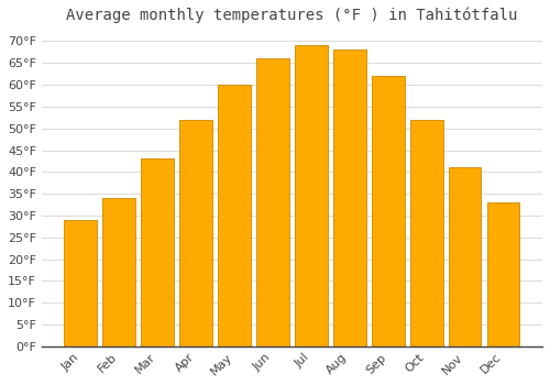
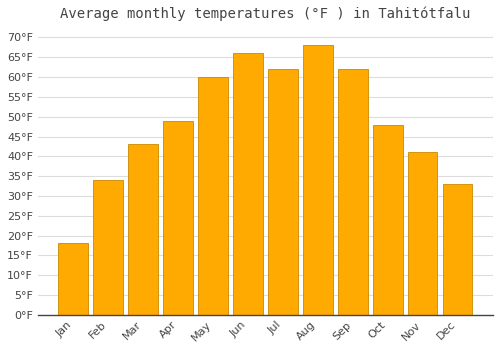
Jan: 29°F -> 18°F
Apr: 52°F -> 49°F
Jul: 69°F -> 62°F
Oct: 52°F -> 48°F
